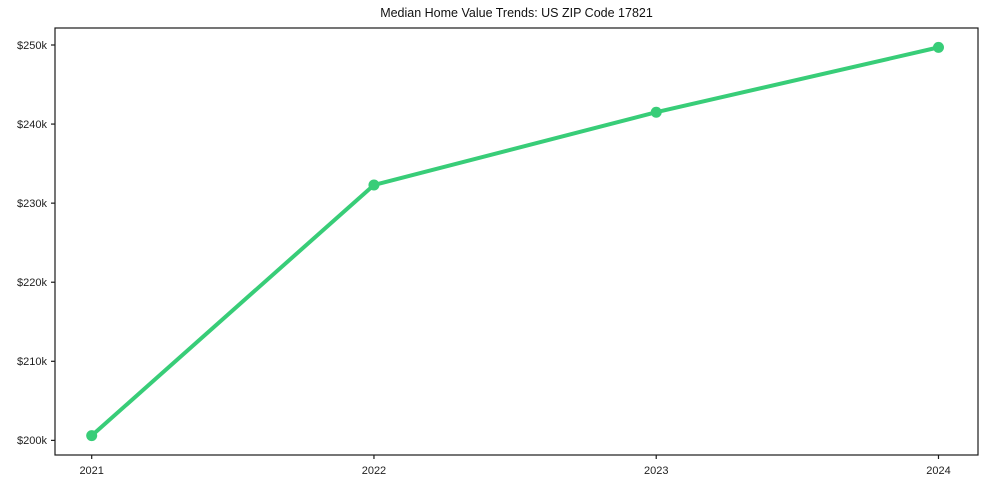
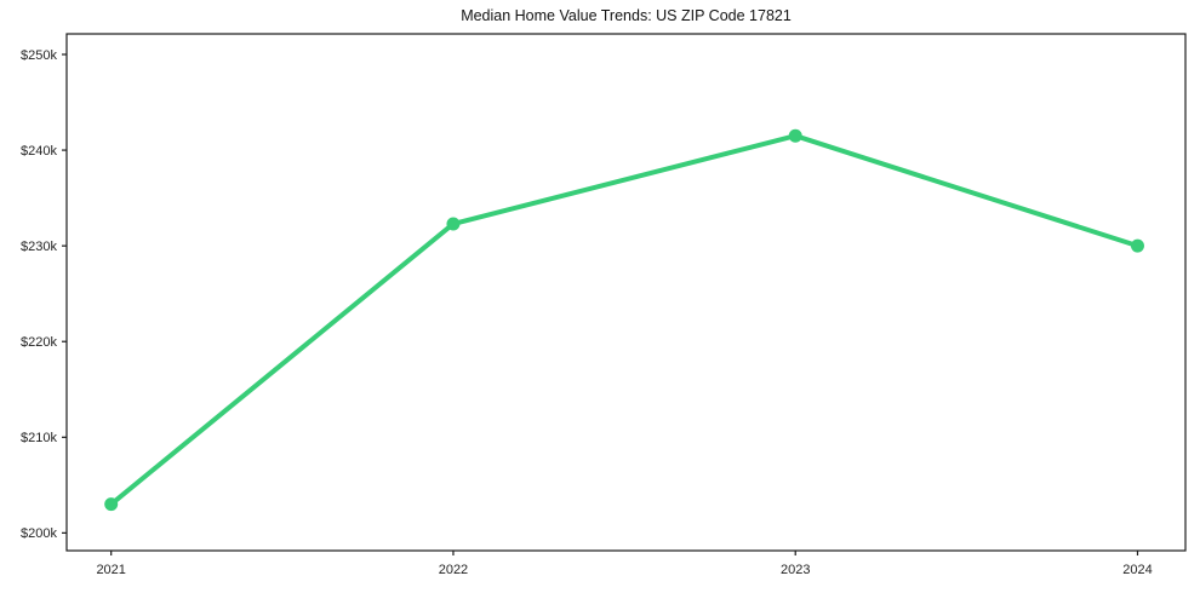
2021: $201k -> $203k
2024: $250k -> $230k
